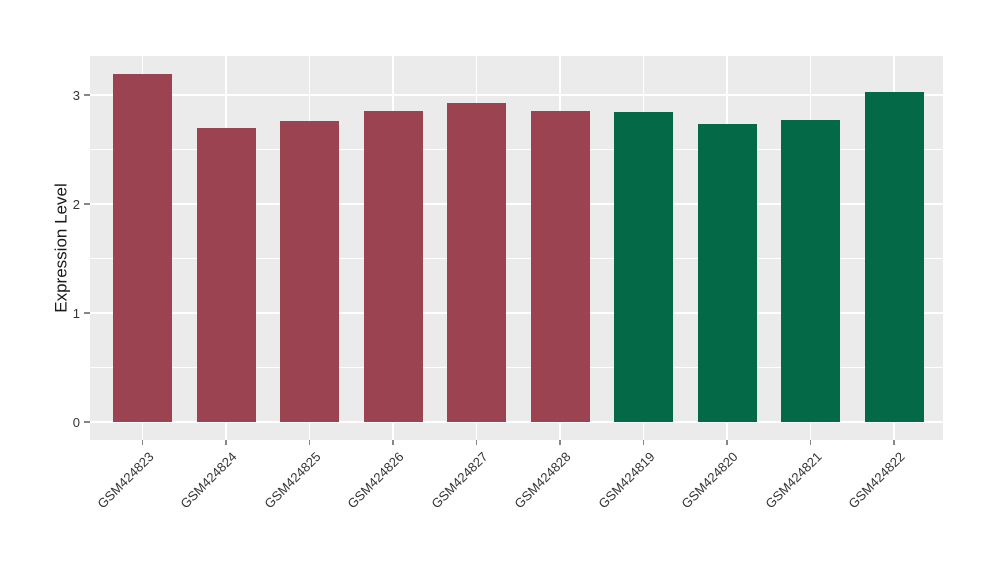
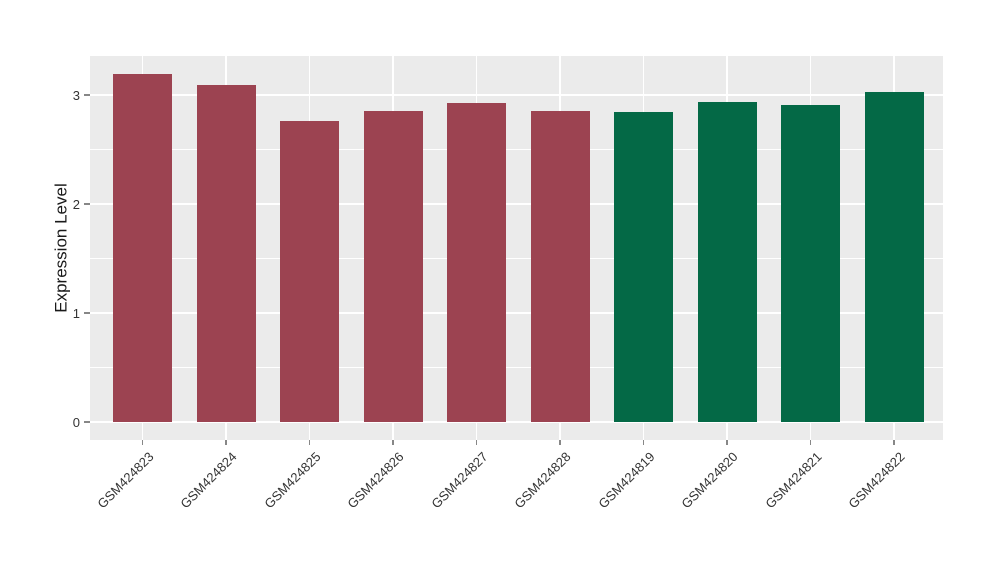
GSM424824: 2.70 -> 3.09
GSM424820: 2.73 -> 2.94
GSM424821: 2.77 -> 2.91
